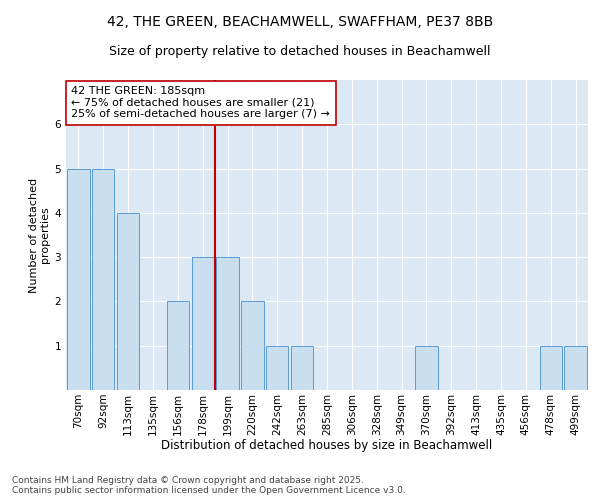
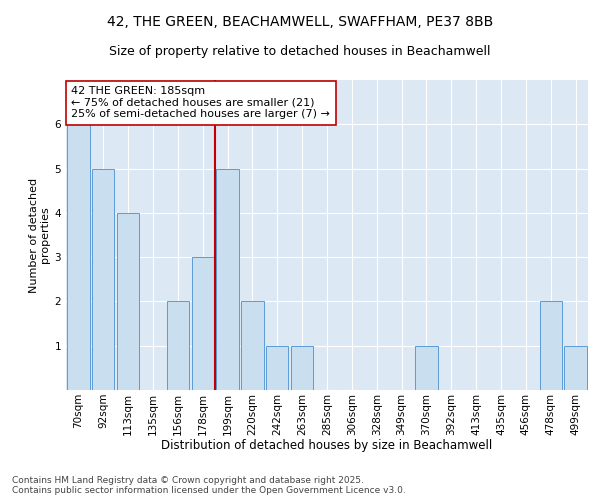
70sqm: 5 -> 6
199sqm: 3 -> 5
478sqm: 1 -> 2
